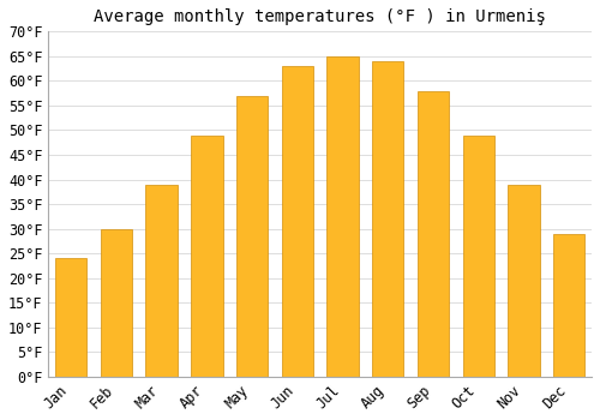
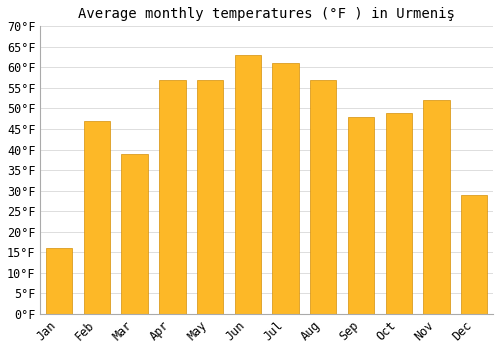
Jan: 24°F -> 16°F
Feb: 30°F -> 47°F
Apr: 49°F -> 57°F
Jul: 65°F -> 61°F
Aug: 64°F -> 57°F
Sep: 58°F -> 48°F
Nov: 39°F -> 52°F
